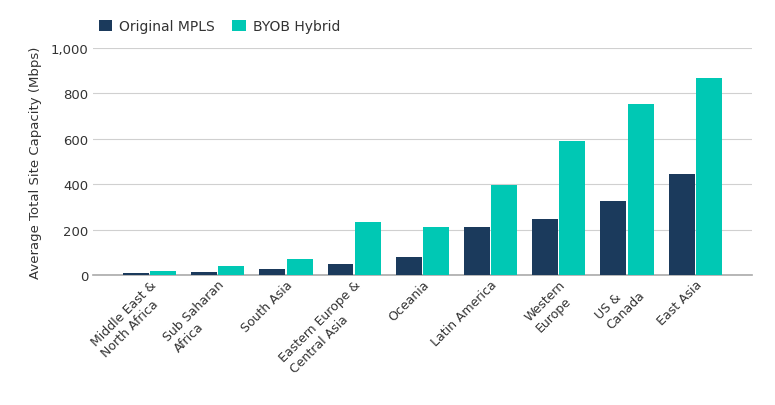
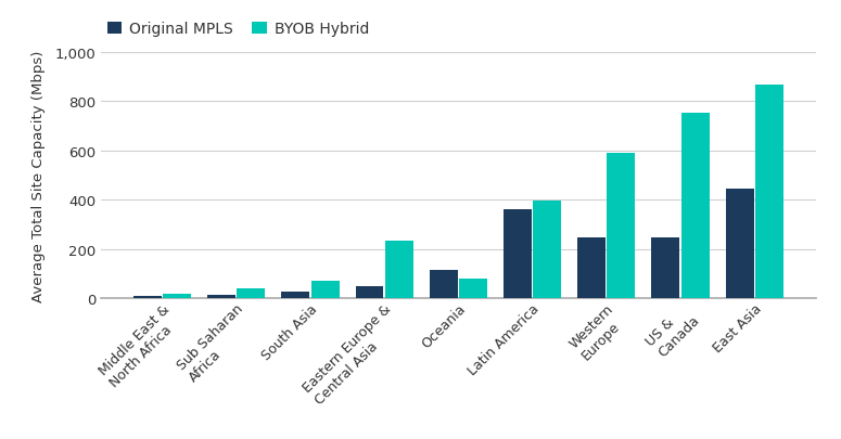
Original MPLS/Oceania: 80 -> 115
BYOB Hybrid/Oceania: 212 -> 80
Original MPLS/Latin America: 210 -> 360
Original MPLS/US & Canada: 325 -> 245
